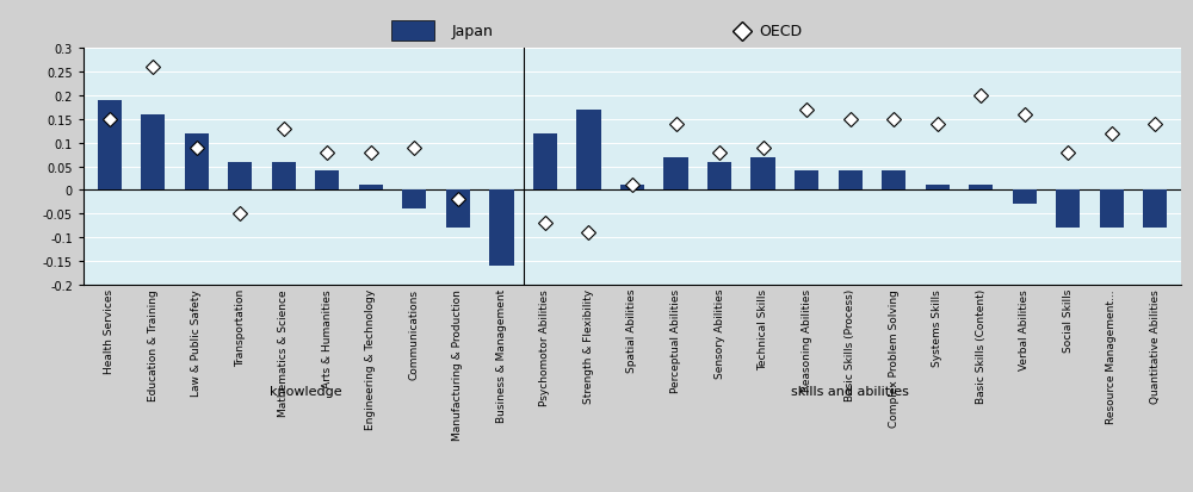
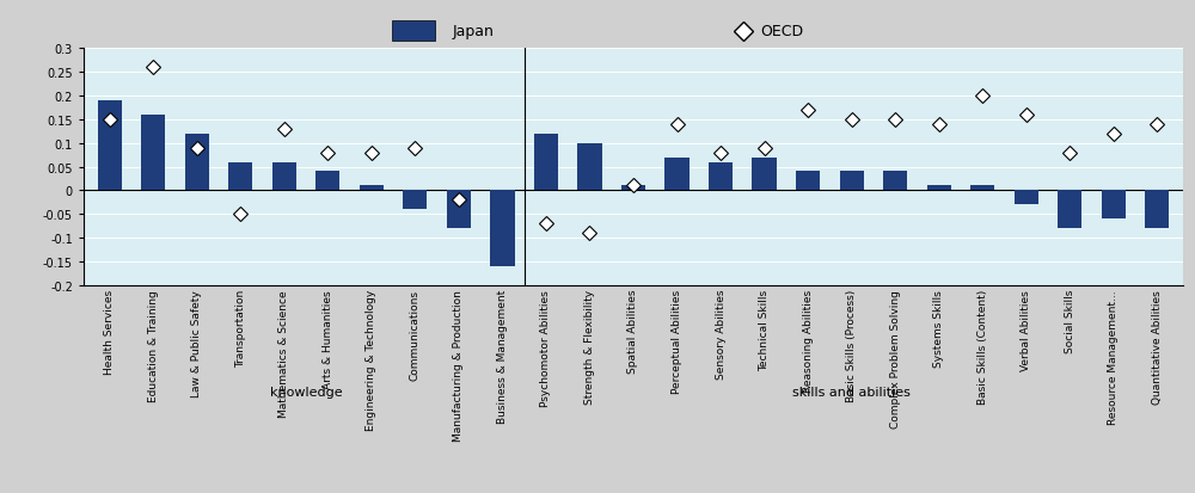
Strength & Flexibility: 0.17 -> 0.10
Resource Management...: -0.08 -> -0.06
